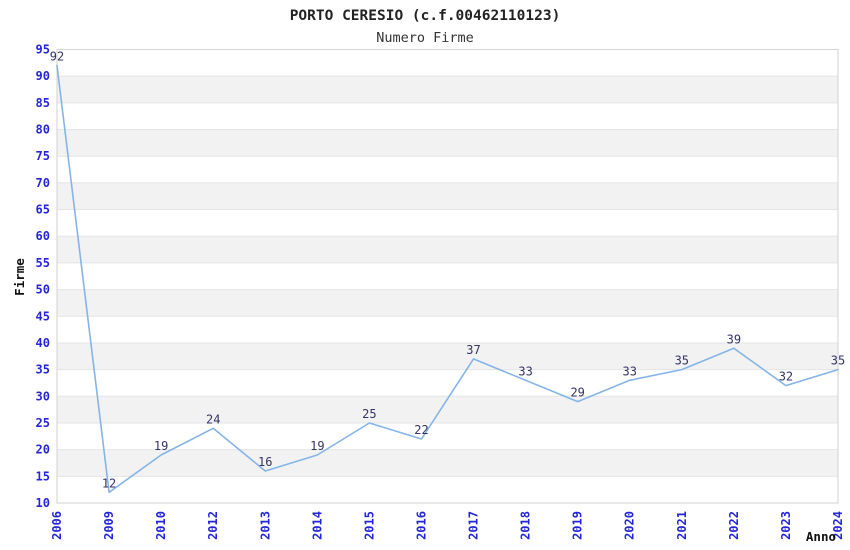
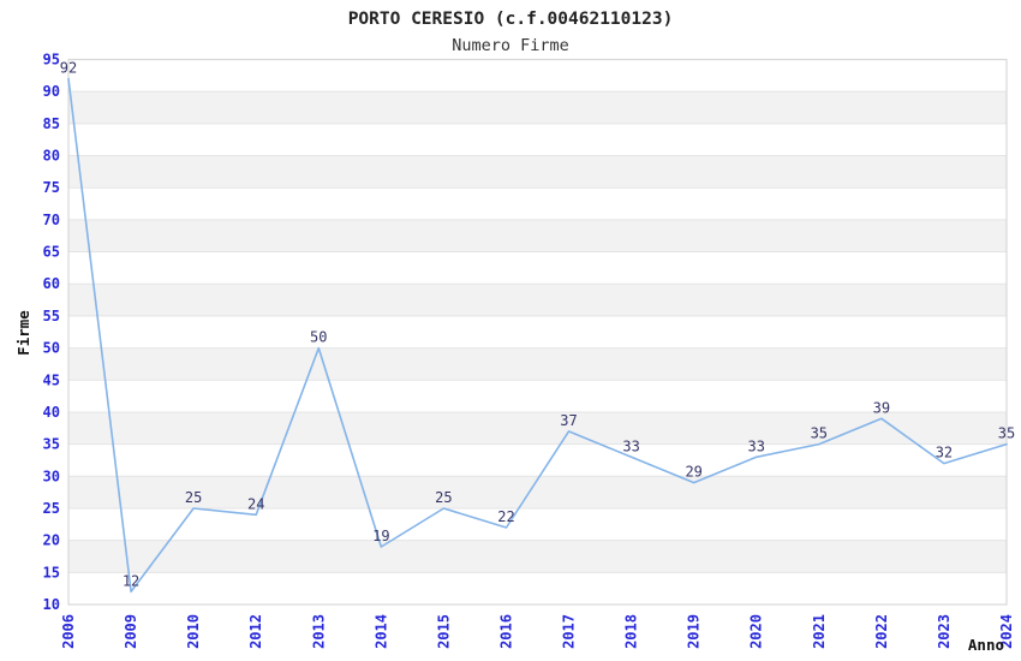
2010: 19 -> 25
2013: 16 -> 50
